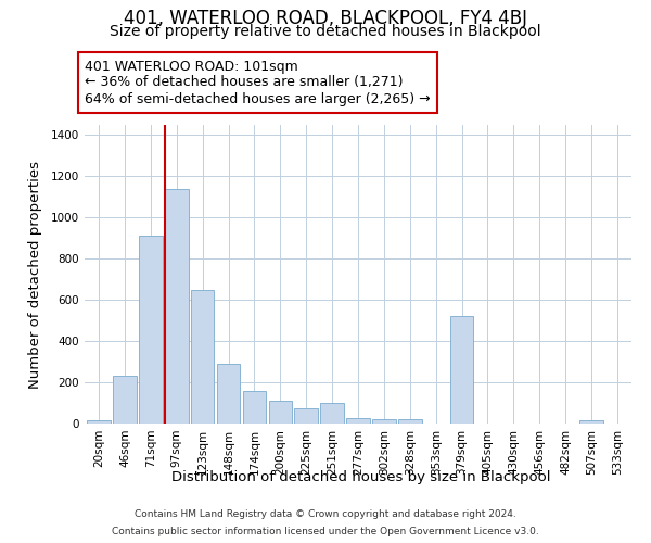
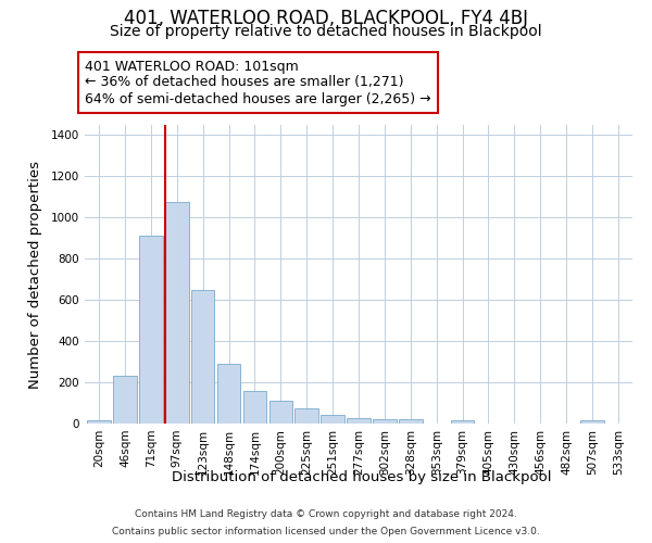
97sqm: 1140 -> 1080
251sqm: 100 -> 40
379sqm: 520 -> 20
